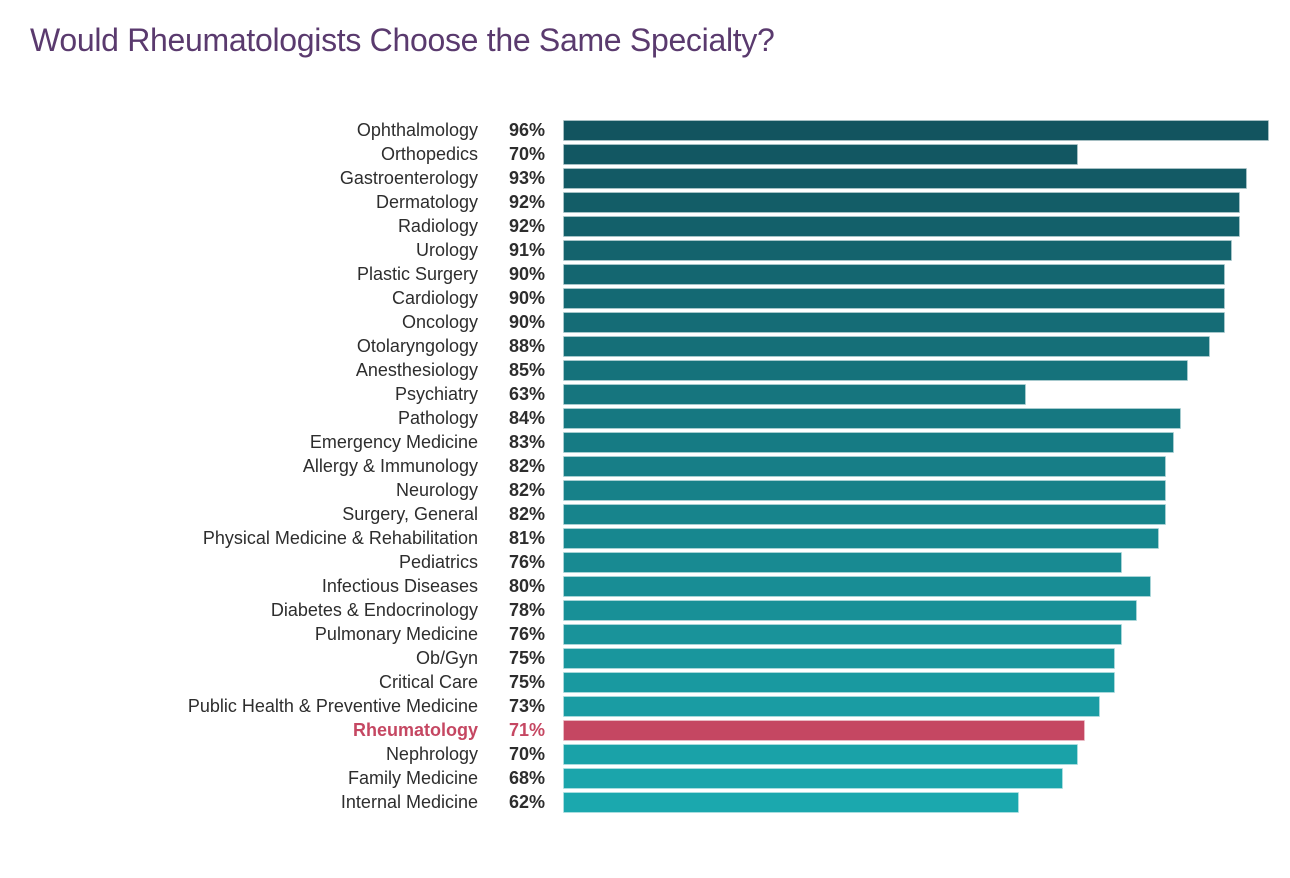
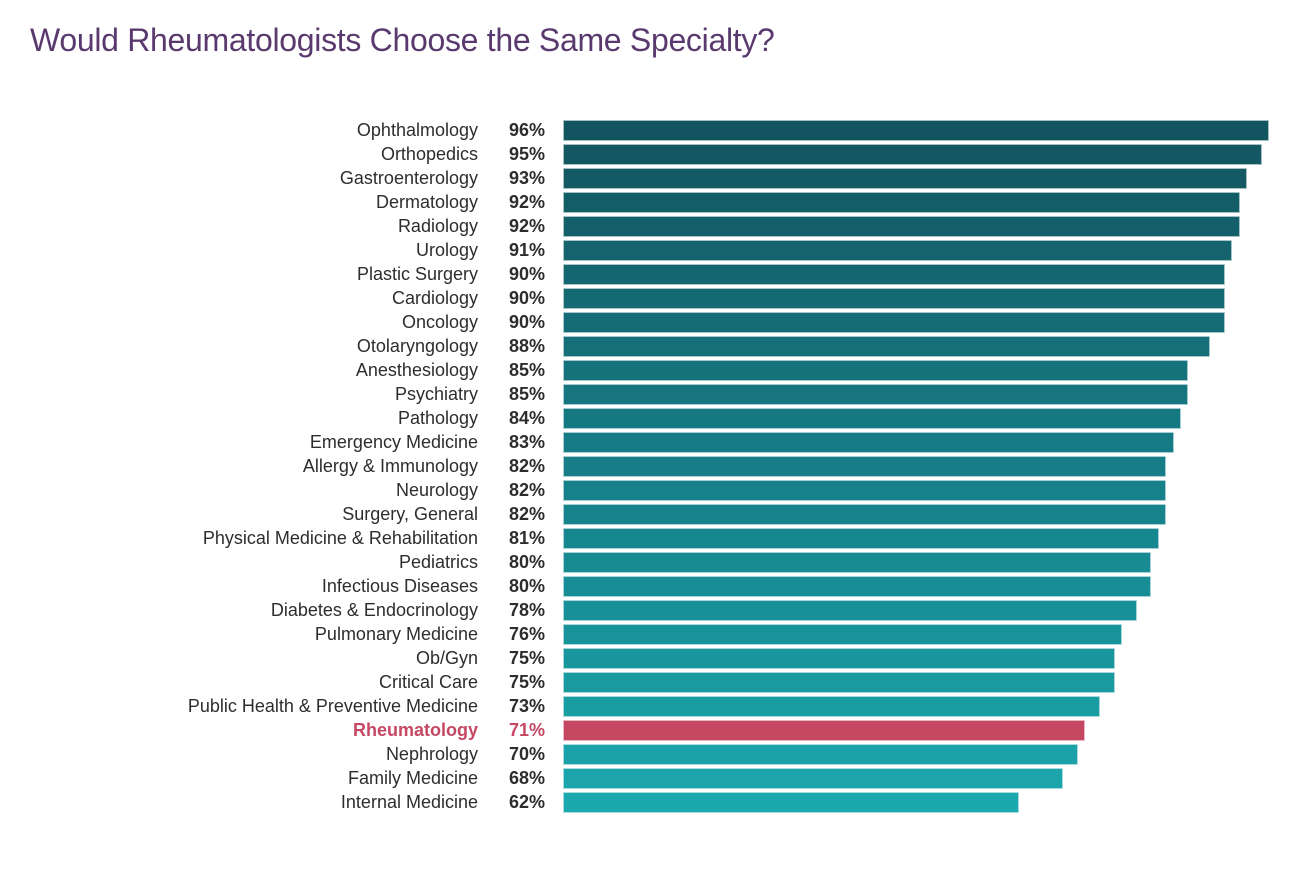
Orthopedics: 70% -> 95%
Psychiatry: 63% -> 85%
Pediatrics: 76% -> 80%
